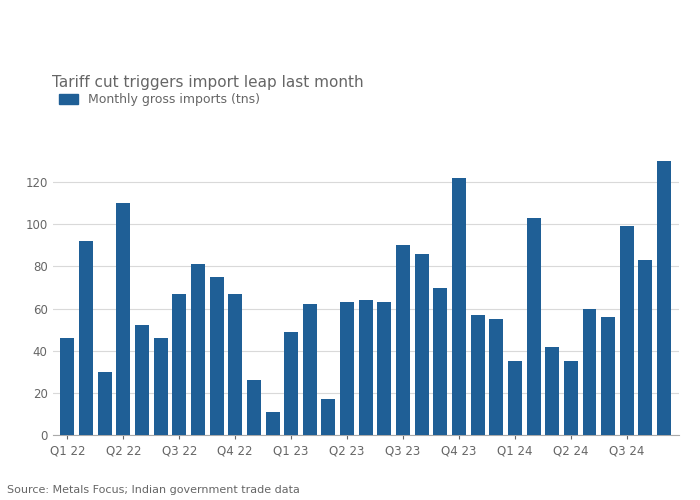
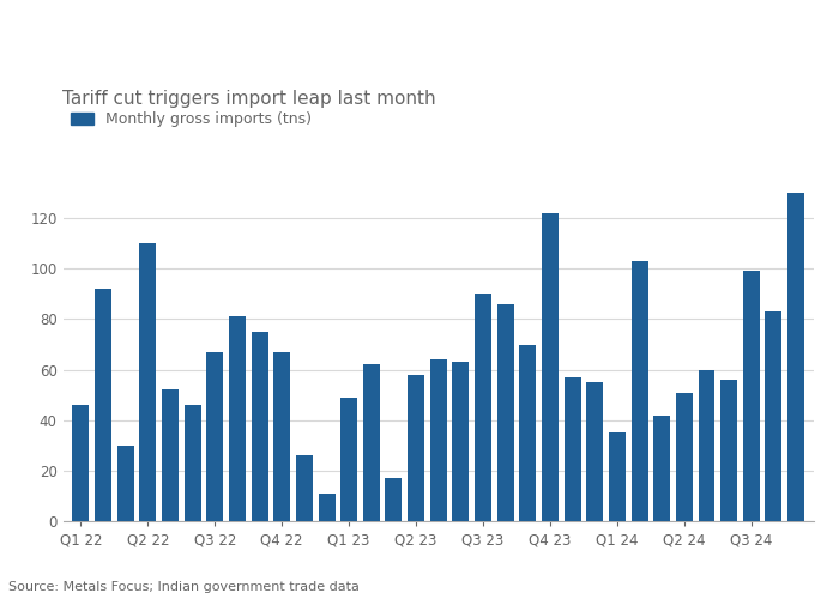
Q2 23: 63 -> 58
Q2 24: 35 -> 51
